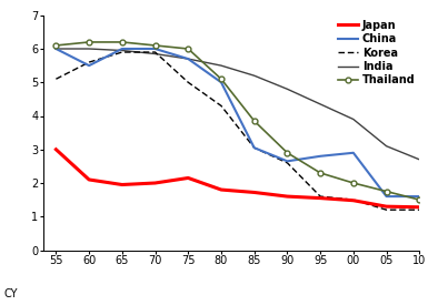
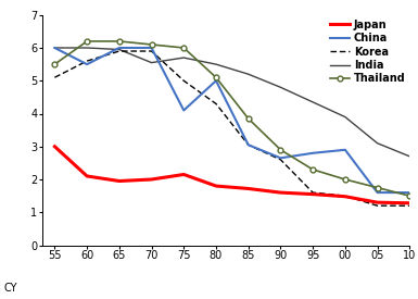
Thailand/55: 6.10 -> 5.50
India/70: 5.85 -> 5.55
China/75: 5.70 -> 4.10
